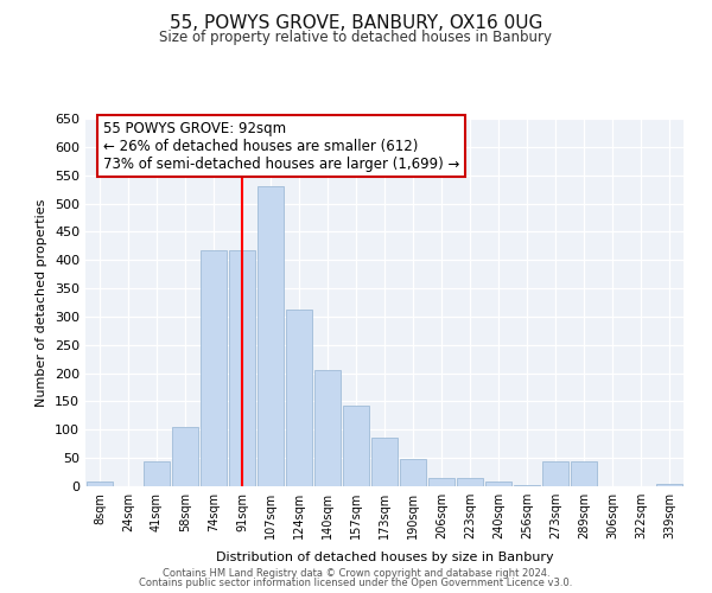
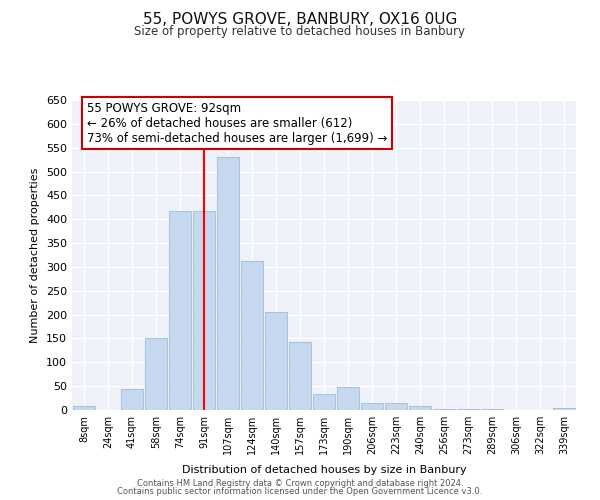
58sqm: 105 -> 150
173sqm: 85 -> 33
273sqm: 45 -> 2
289sqm: 45 -> 2
